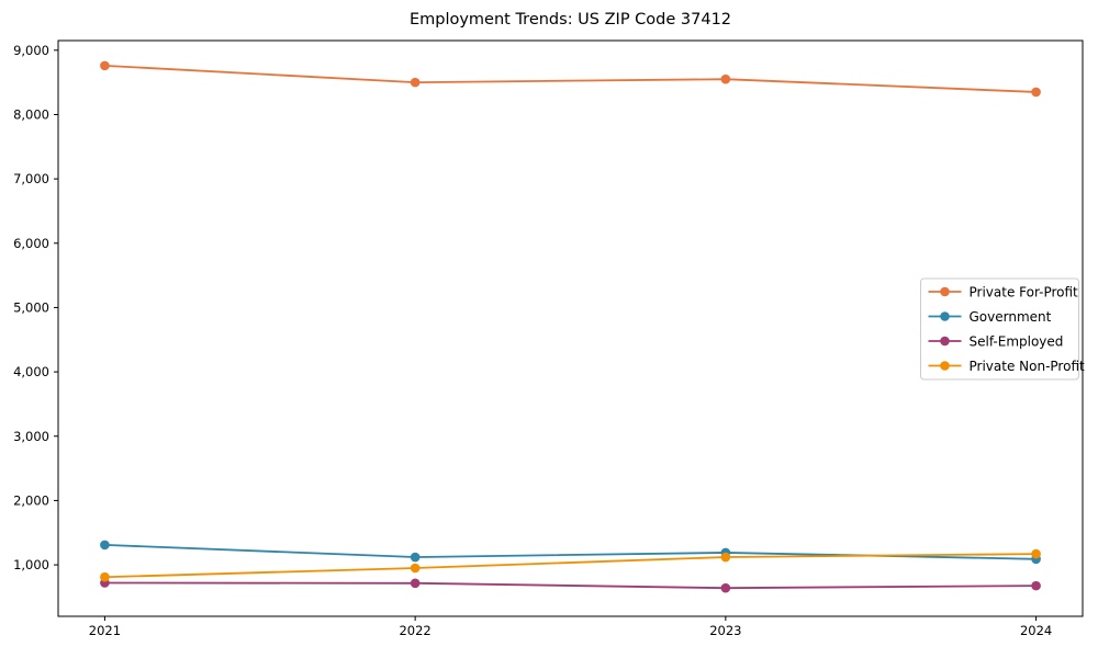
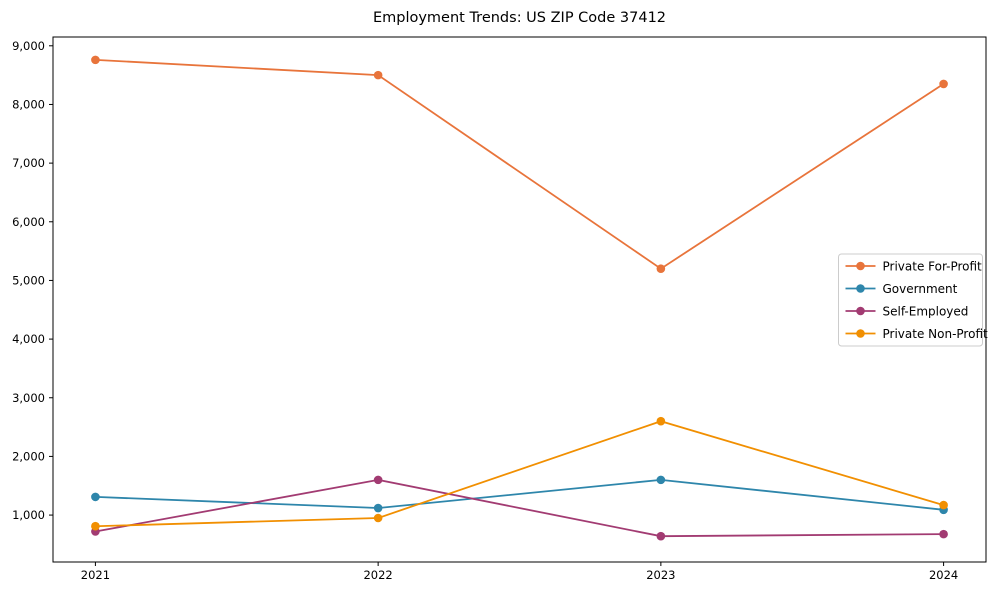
Self-Employed/2022: 700 -> 1600
Private For-Profit/2023: 8600 -> 5200
Government/2023: 1200 -> 1600
Private Non-Profit/2023: 1100 -> 2600
